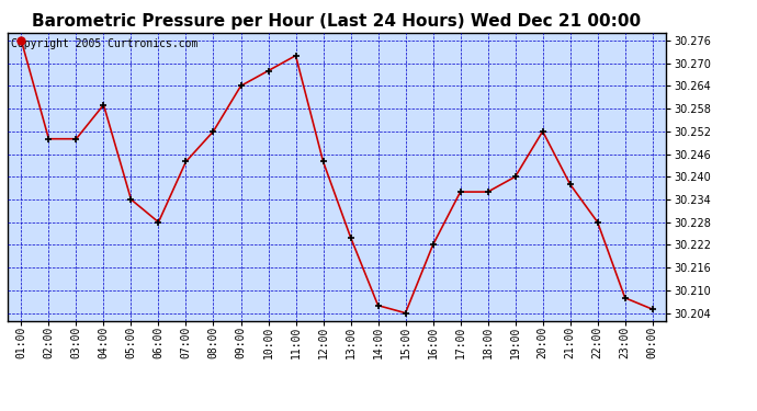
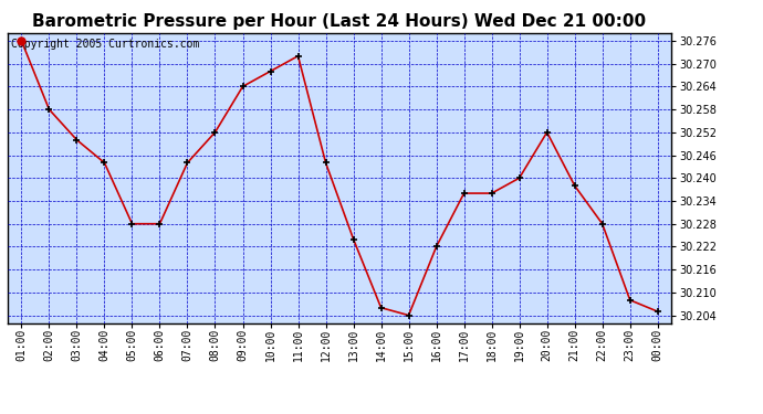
02:00: 30.250 -> 30.258
04:00: 30.259 -> 30.244
05:00: 30.234 -> 30.228
